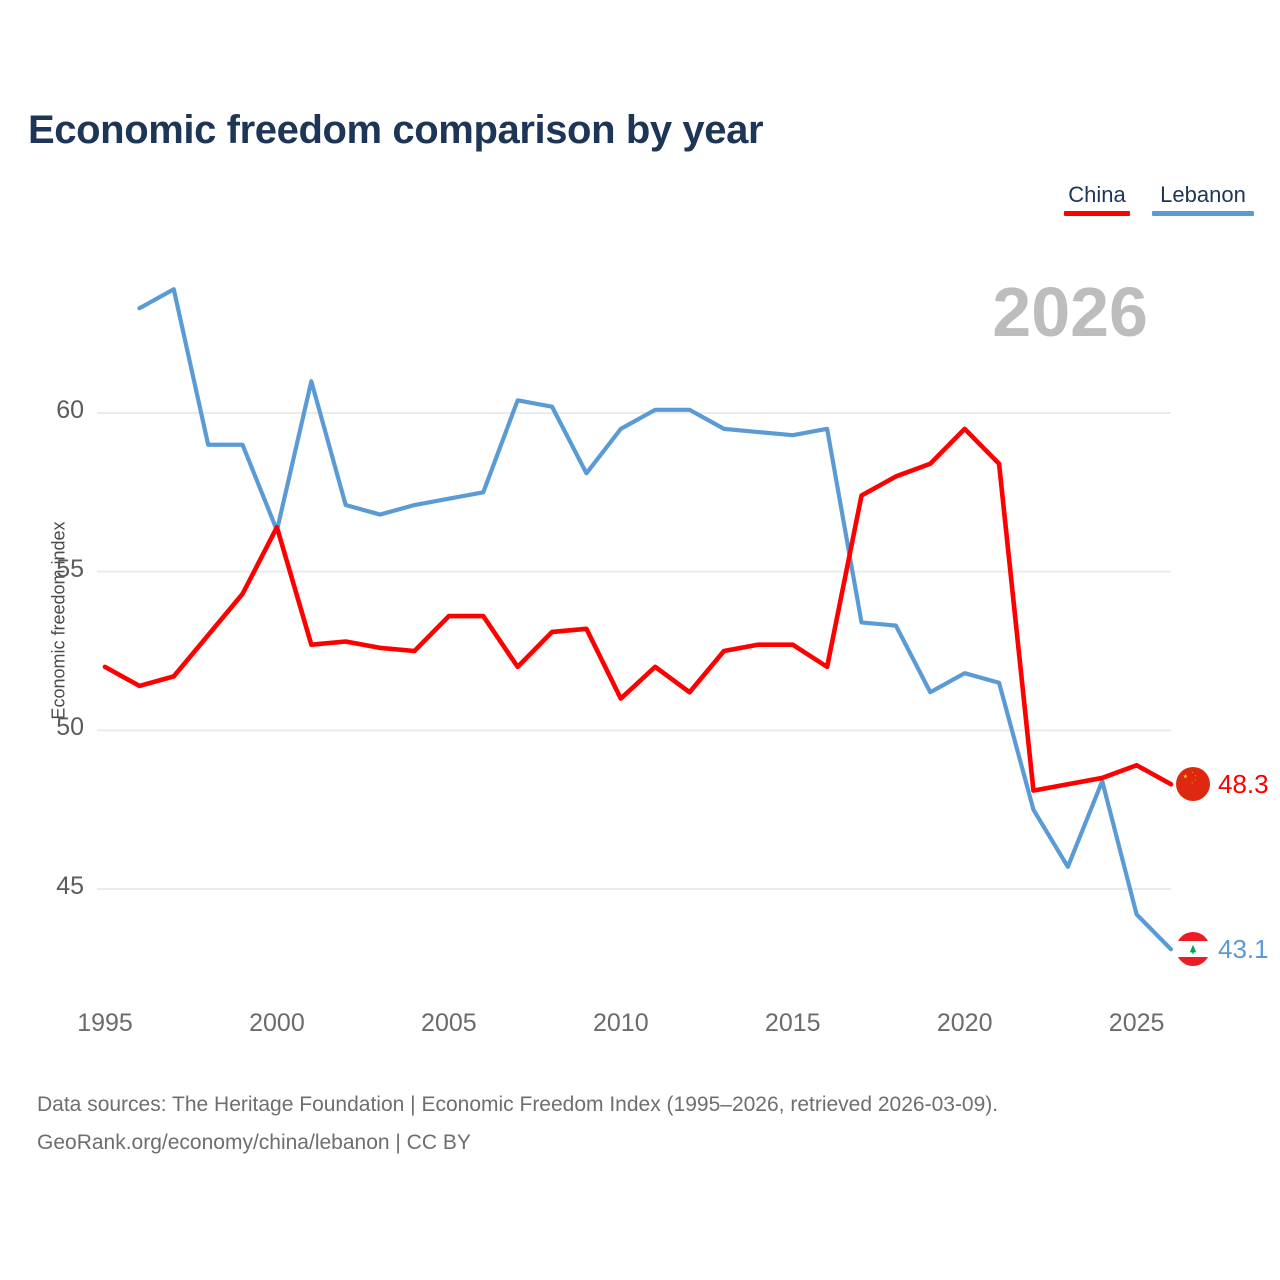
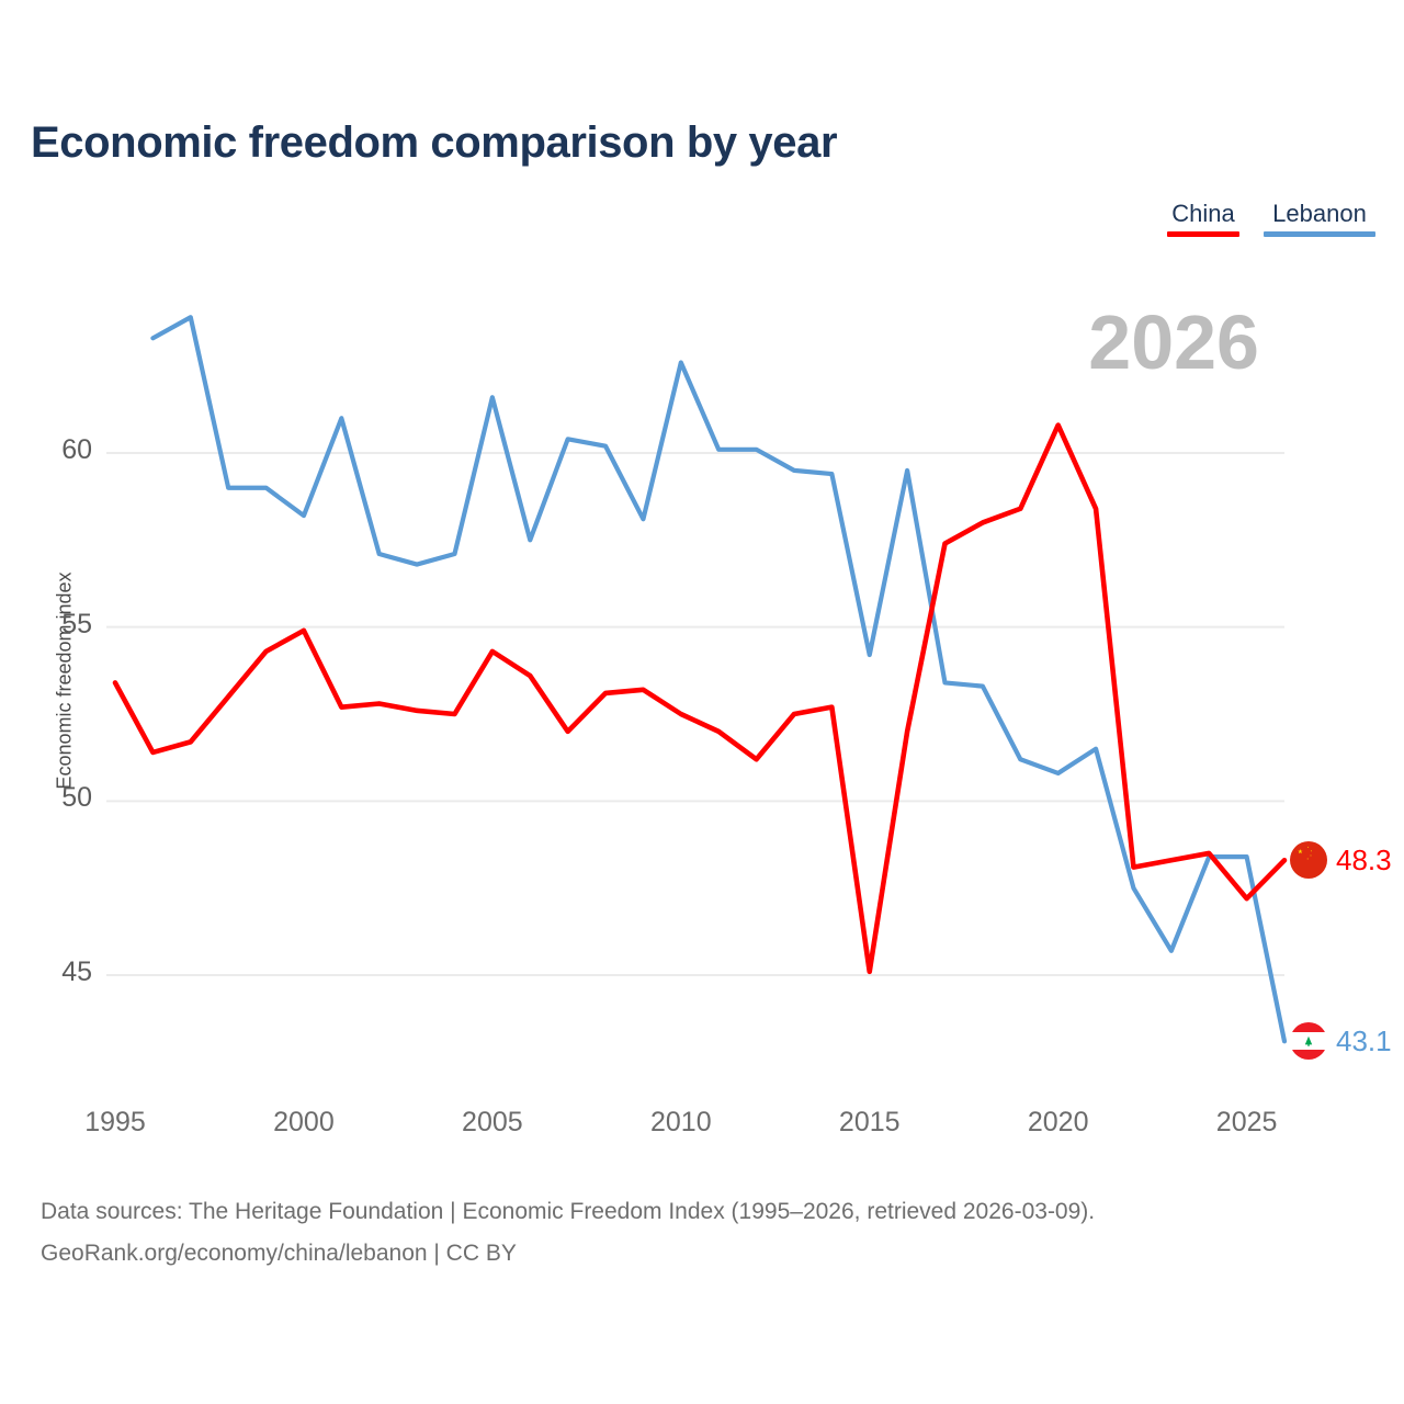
China/1995: 52.0 -> 53.4
China/2000: 56.4 -> 54.9
Lebanon/2000: 56.3 -> 58.2
China/2005: 53.6 -> 54.3
Lebanon/2005: 57.3 -> 61.6
China/2010: 51.0 -> 52.5
Lebanon/2010: 59.5 -> 62.6
China/2015: 52.7 -> 45.1
Lebanon/2015: 59.3 -> 54.2
China/2020: 59.5 -> 60.8
Lebanon/2020: 51.8 -> 50.8
China/2025: 48.9 -> 47.2
Lebanon/2025: 44.2 -> 48.4
